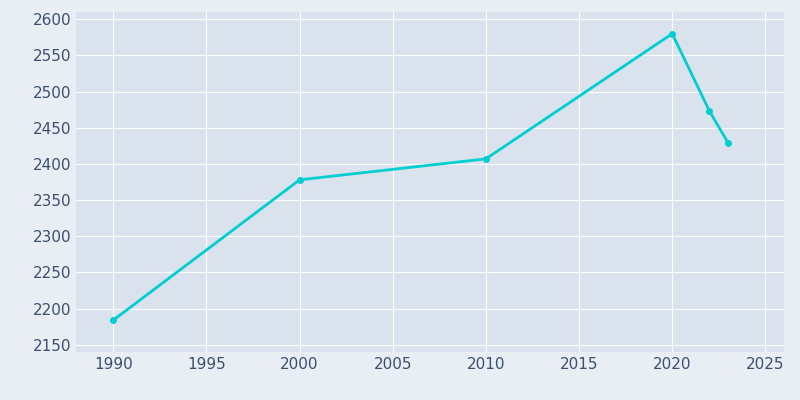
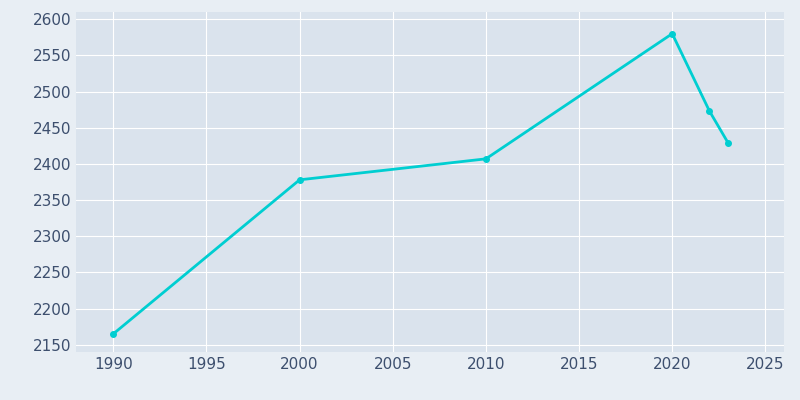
1990: 2184 -> 2165
